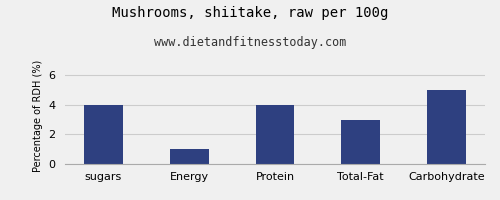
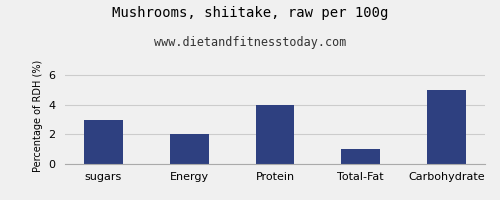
sugars: 4 -> 3
Energy: 1 -> 2
Total-Fat: 3 -> 1
